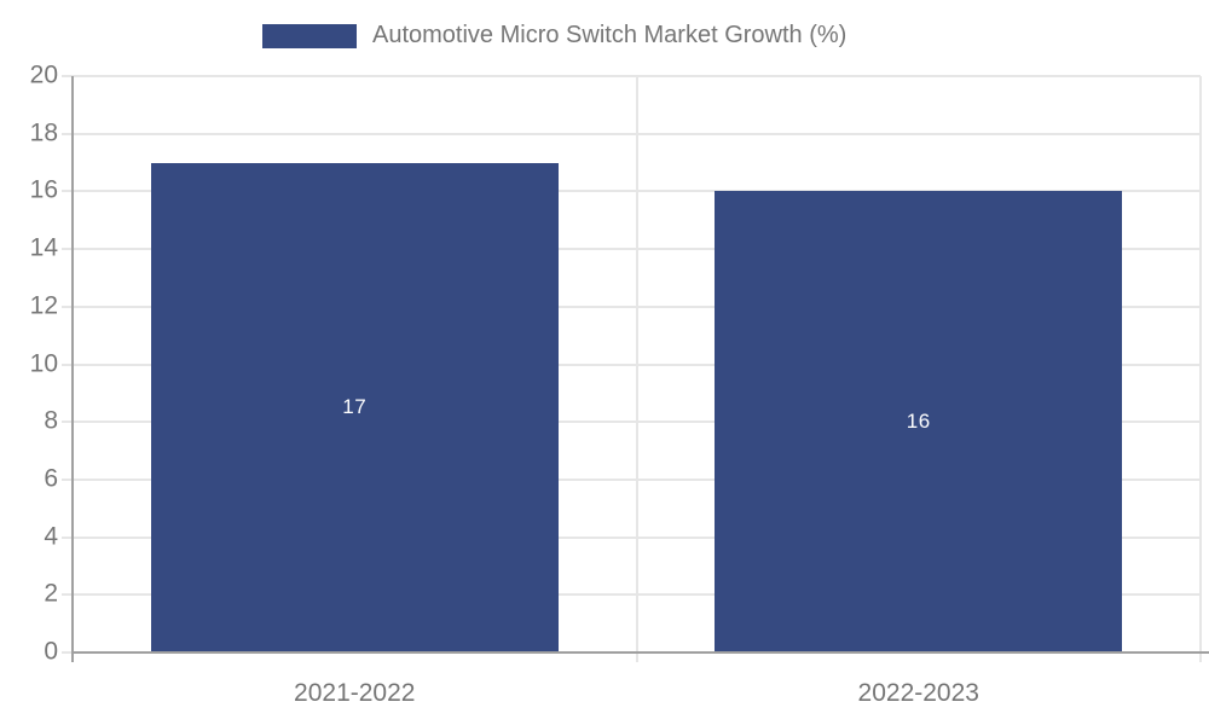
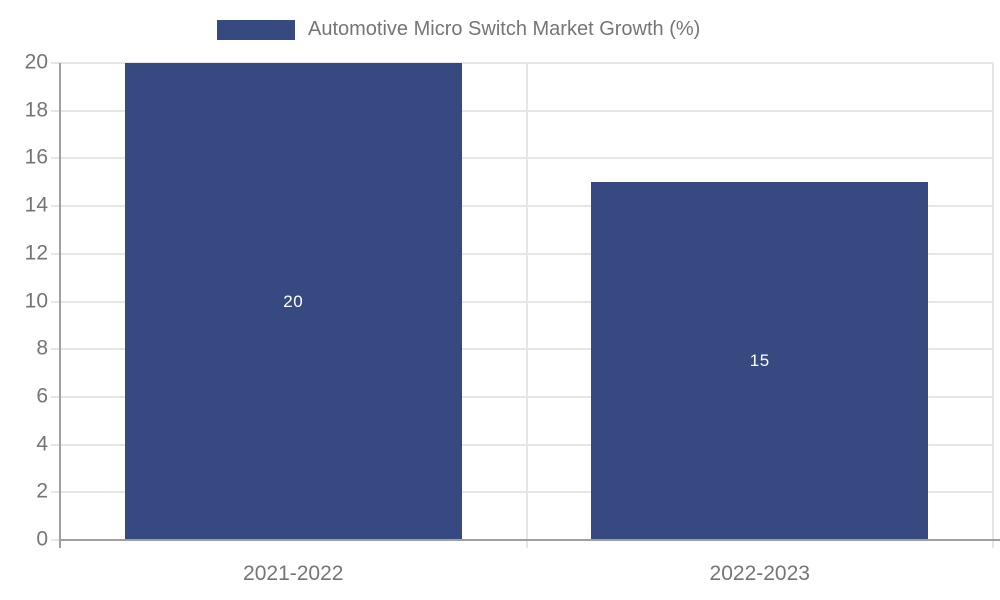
2021-2022: 17 -> 20
2022-2023: 16 -> 15
